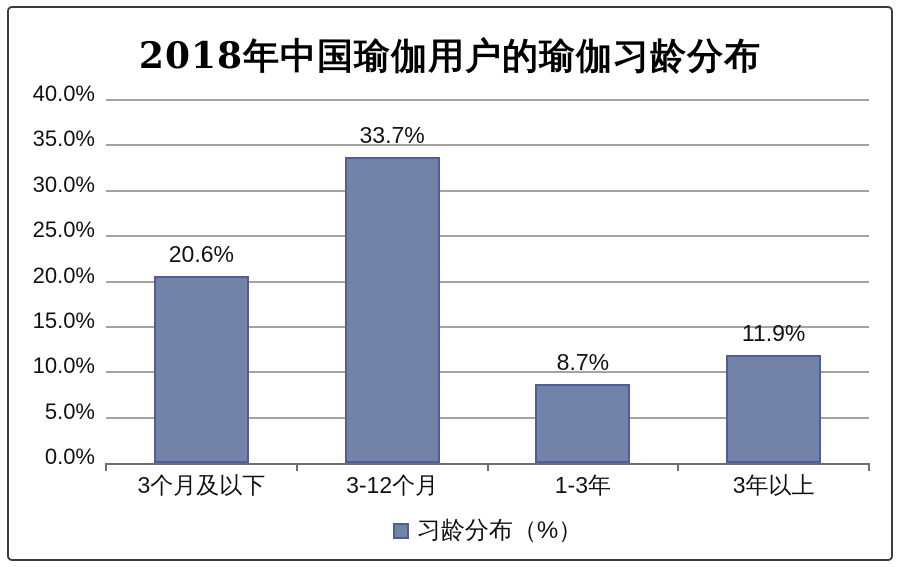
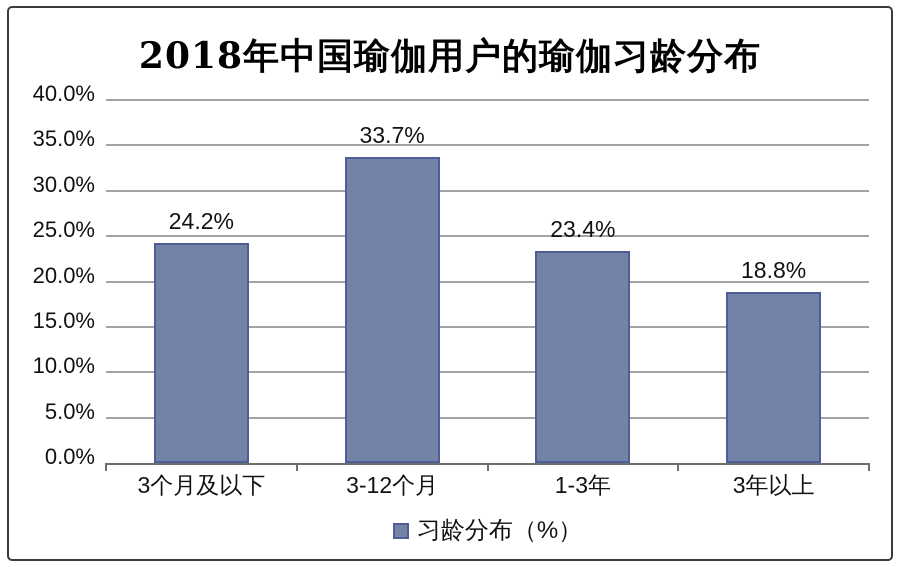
3个月及以下: 20.6% -> 24.2%
1-3年: 8.7% -> 23.4%
3年以上: 11.9% -> 18.8%
